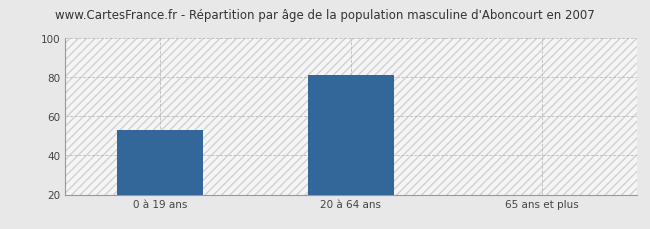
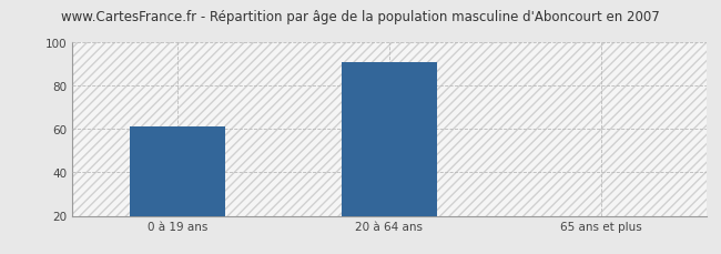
0 à 19 ans: 53 -> 61
20 à 64 ans: 81 -> 91
